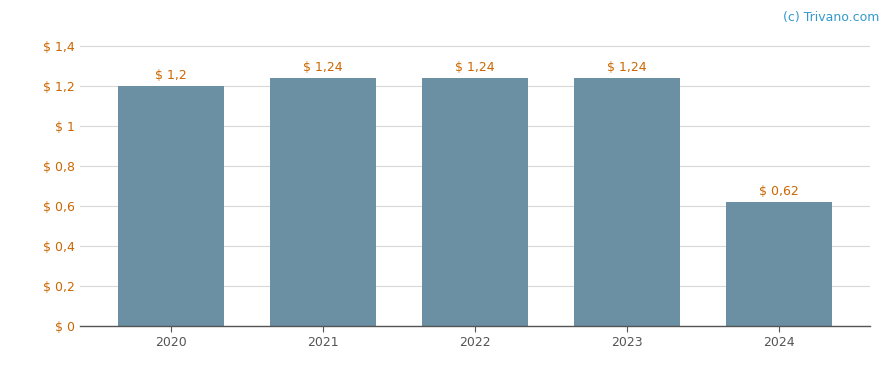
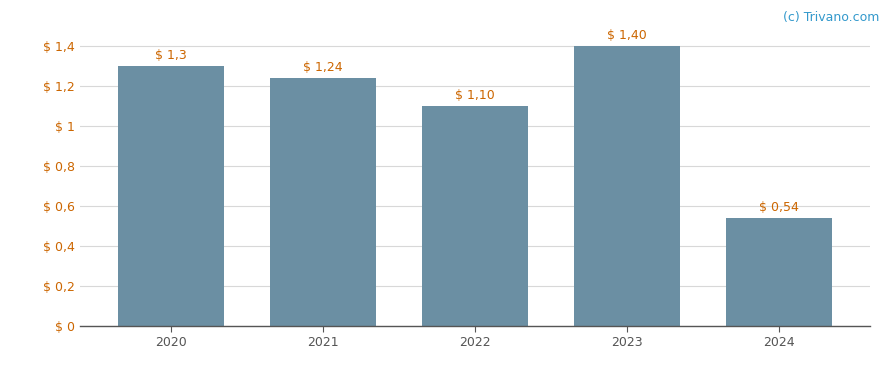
2020: 1,2 -> 1,3
2022: 1,24 -> 1,10
2023: 1,24 -> 1,40
2024: 0,62 -> 0,54
